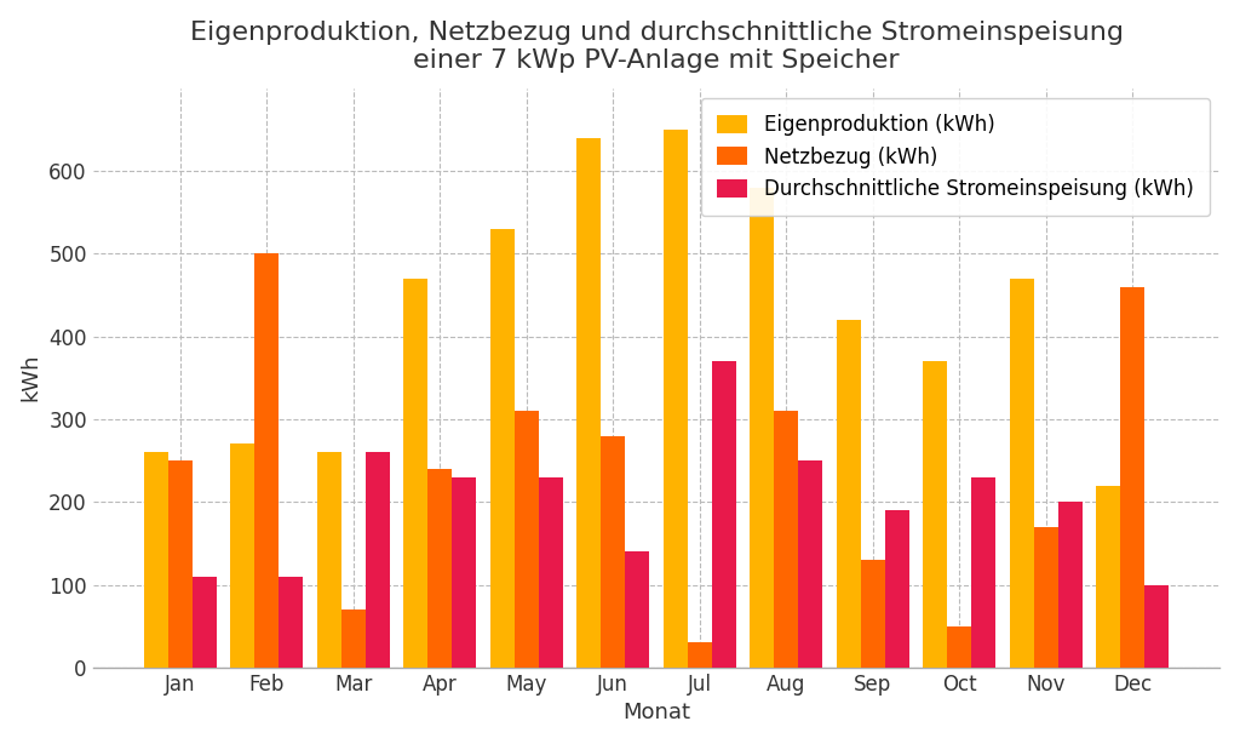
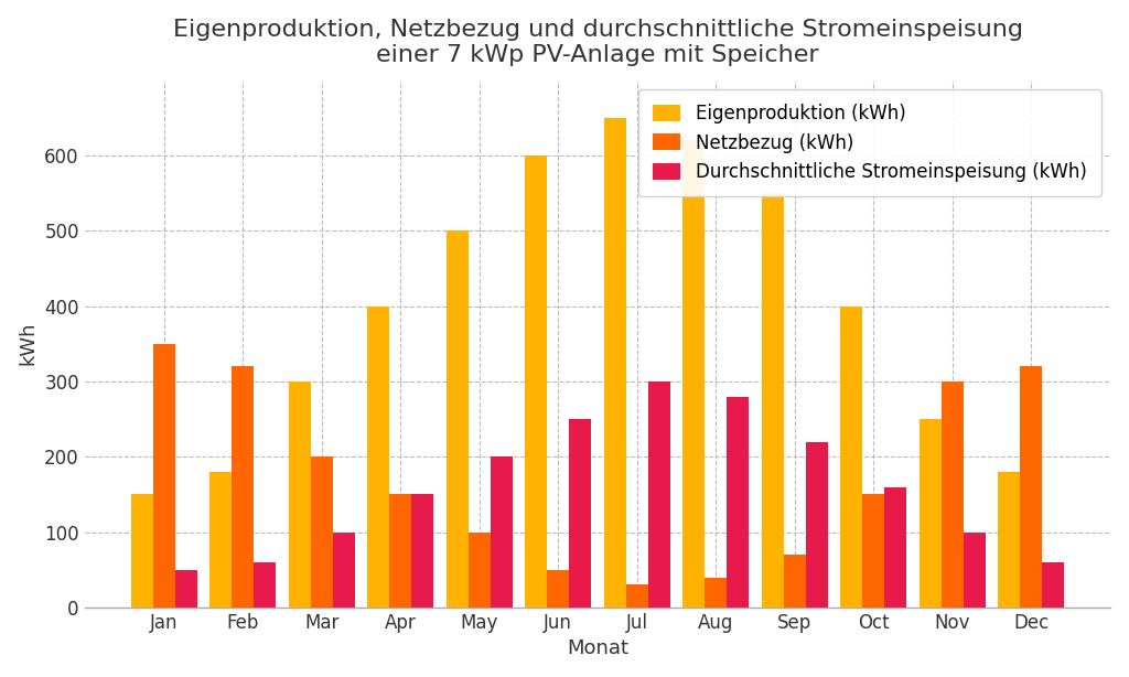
Eigenproduktion (kWh)/Jan: 260 -> 150
Netzbezug (kWh)/Jan: 250 -> 350
Durchschnittliche Stromeinspeisung (kWh)/Jan: 110 -> 50
Eigenproduktion (kWh)/Feb: 270 -> 180
Netzbezug (kWh)/Feb: 500 -> 320
Durchschnittliche Stromeinspeisung (kWh)/Feb: 110 -> 60
Eigenproduktion (kWh)/Mar: 260 -> 300
Netzbezug (kWh)/Mar: 70 -> 200
Durchschnittliche Stromeinspeisung (kWh)/Mar: 260 -> 100
Eigenproduktion (kWh)/Apr: 470 -> 400
Netzbezug (kWh)/Apr: 240 -> 150
Durchschnittliche Stromeinspeisung (kWh)/Apr: 230 -> 150
Eigenproduktion (kWh)/May: 530 -> 500
Netzbezug (kWh)/May: 310 -> 100
Durchschnittliche Stromeinspeisung (kWh)/May: 230 -> 200
Eigenproduktion (kWh)/Jun: 640 -> 600
Netzbezug (kWh)/Jun: 280 -> 50
Durchschnittliche Stromeinspeisung (kWh)/Jun: 140 -> 250
Durchschnittliche Stromeinspeisung (kWh)/Jul: 370 -> 300
Eigenproduktion (kWh)/Aug: 580 -> 620
Netzbezug (kWh)/Aug: 310 -> 40
Durchschnittliche Stromeinspeisung (kWh)/Aug: 250 -> 280
Eigenproduktion (kWh)/Sep: 420 -> 550
Netzbezug (kWh)/Sep: 130 -> 70
Durchschnittliche Stromeinspeisung (kWh)/Sep: 190 -> 220
Eigenproduktion (kWh)/Oct: 370 -> 400
Netzbezug (kWh)/Oct: 50 -> 150
Durchschnittliche Stromeinspeisung (kWh)/Oct: 230 -> 160
Eigenproduktion (kWh)/Nov: 470 -> 250
Netzbezug (kWh)/Nov: 170 -> 300
Durchschnittliche Stromeinspeisung (kWh)/Nov: 200 -> 100
Eigenproduktion (kWh)/Dec: 220 -> 180
Netzbezug (kWh)/Dec: 460 -> 320
Durchschnittliche Stromeinspeisung (kWh)/Dec: 100 -> 60
